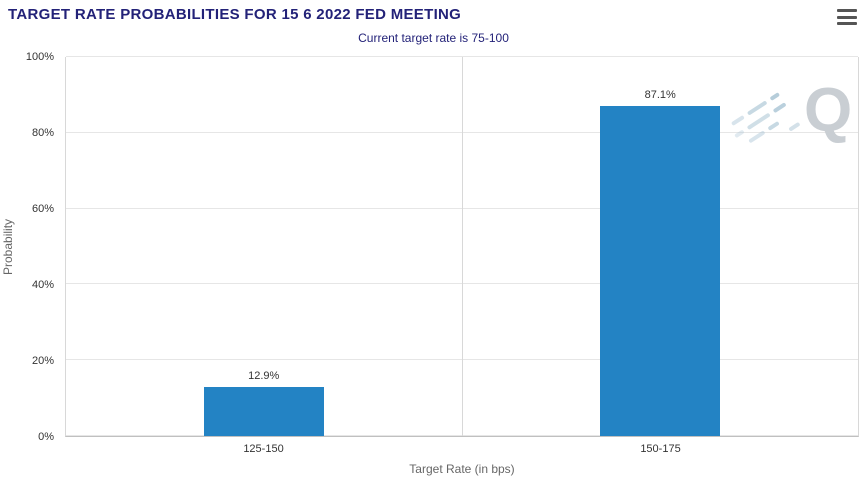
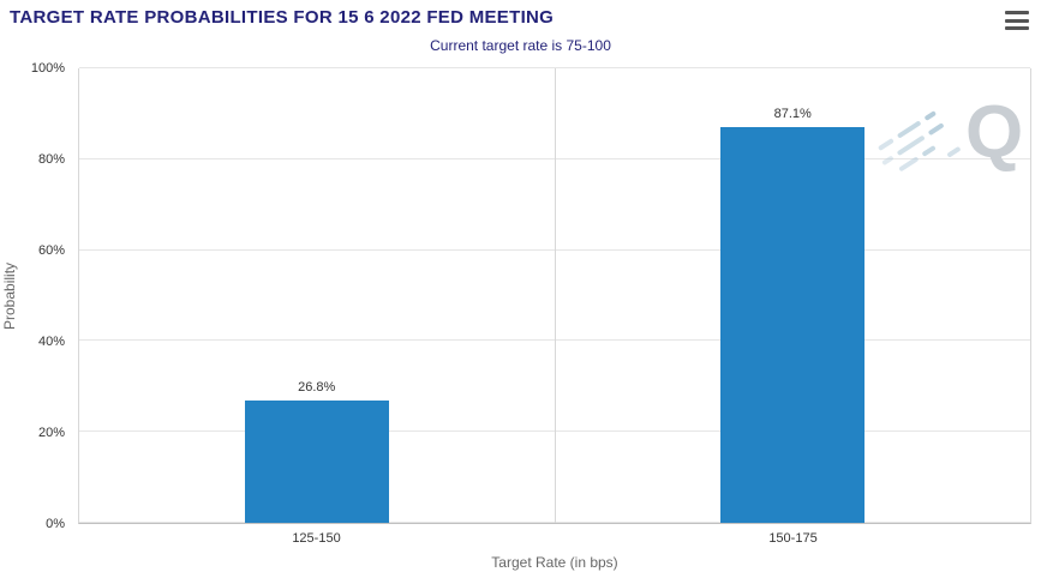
125-150: 12.9% -> 26.8%
